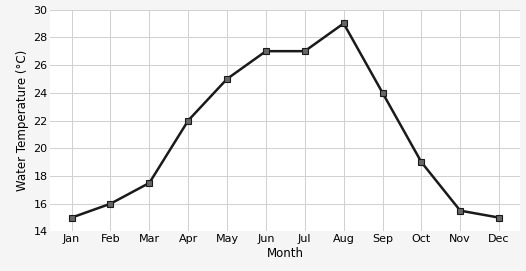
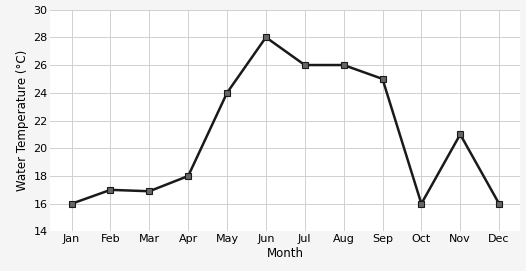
Jan: 15.0 -> 16.0
Feb: 16.0 -> 17.0
Mar: 17.5 -> 16.9
Apr: 22.0 -> 18.0
May: 25.0 -> 24.0
Jun: 27.0 -> 28.0
Jul: 27.0 -> 26.0
Aug: 29.0 -> 26.0
Sep: 24.0 -> 25.0
Oct: 19.0 -> 16.0
Nov: 15.5 -> 21.0
Dec: 15.0 -> 16.0
